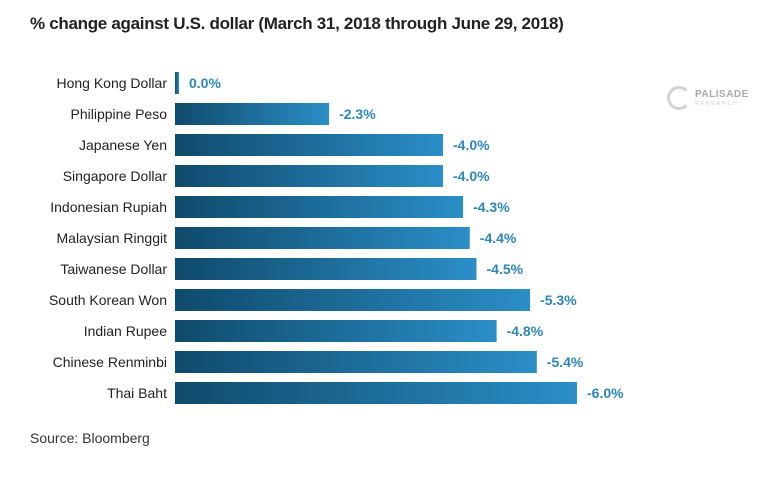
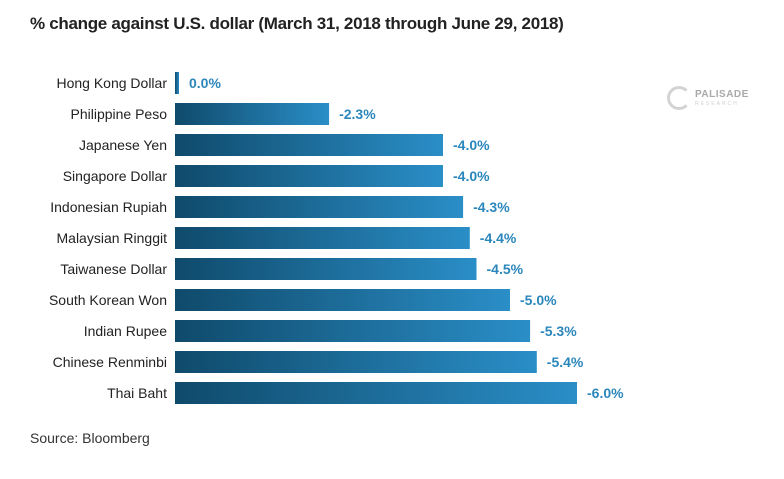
South Korean Won: -5.3% -> -5.0%
Indian Rupee: -4.8% -> -5.3%
